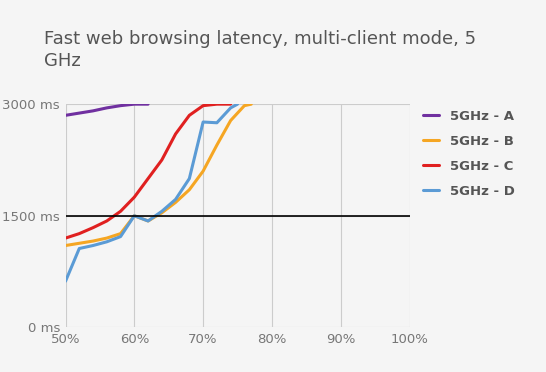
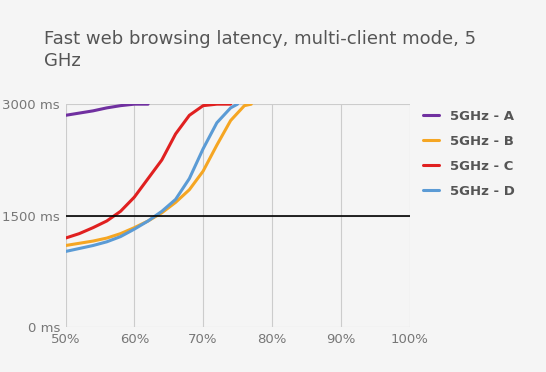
5GHz - D/50%: 620 ms -> 1020 ms
5GHz - B/60%: 1500 ms -> 1340 ms
5GHz - D/60%: 1500 ms -> 1320 ms
5GHz - D/70%: 2760 ms -> 2400 ms
